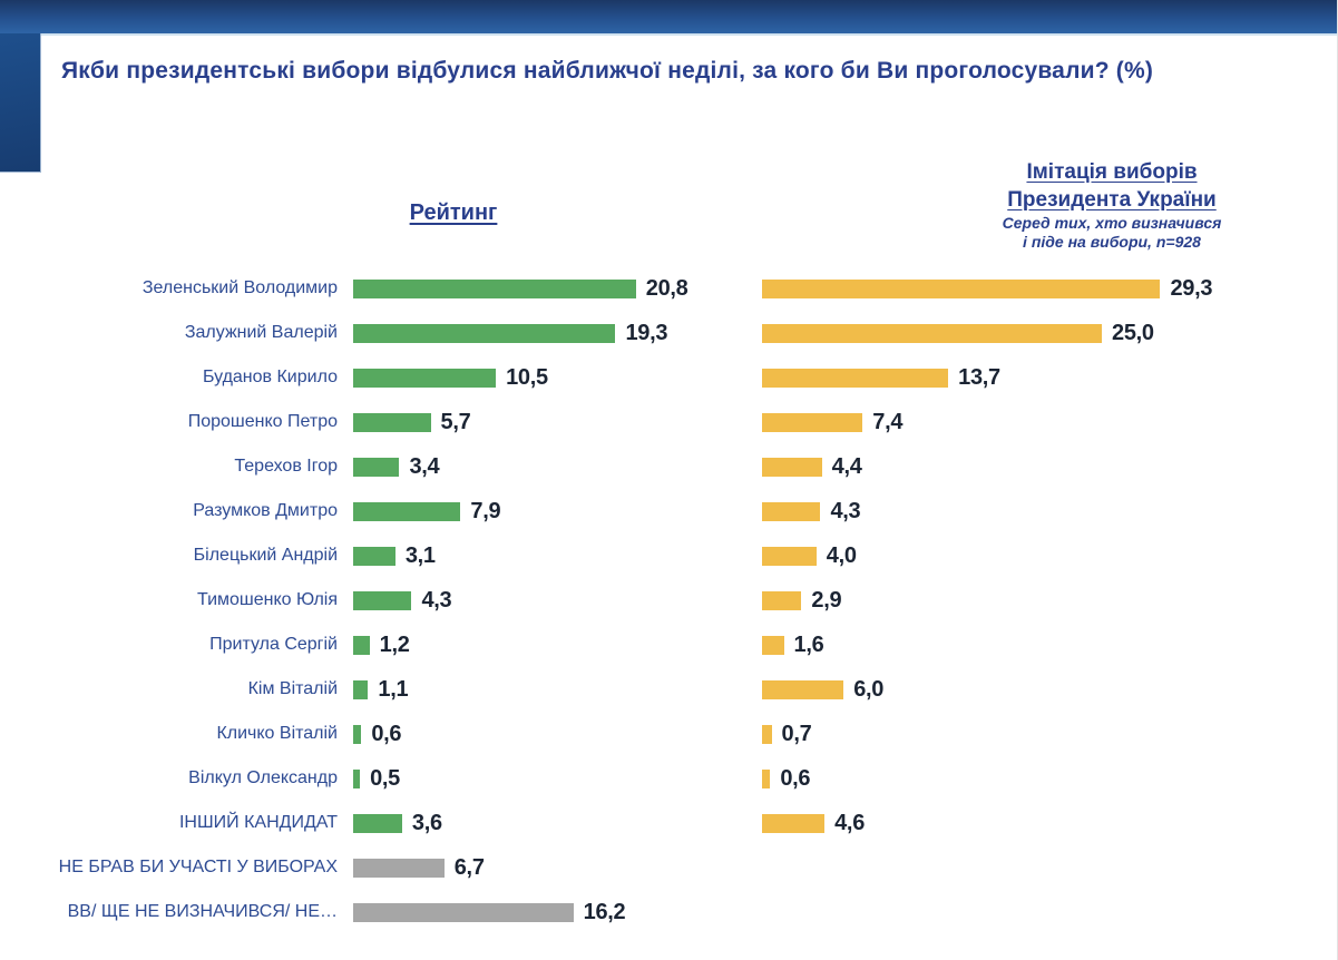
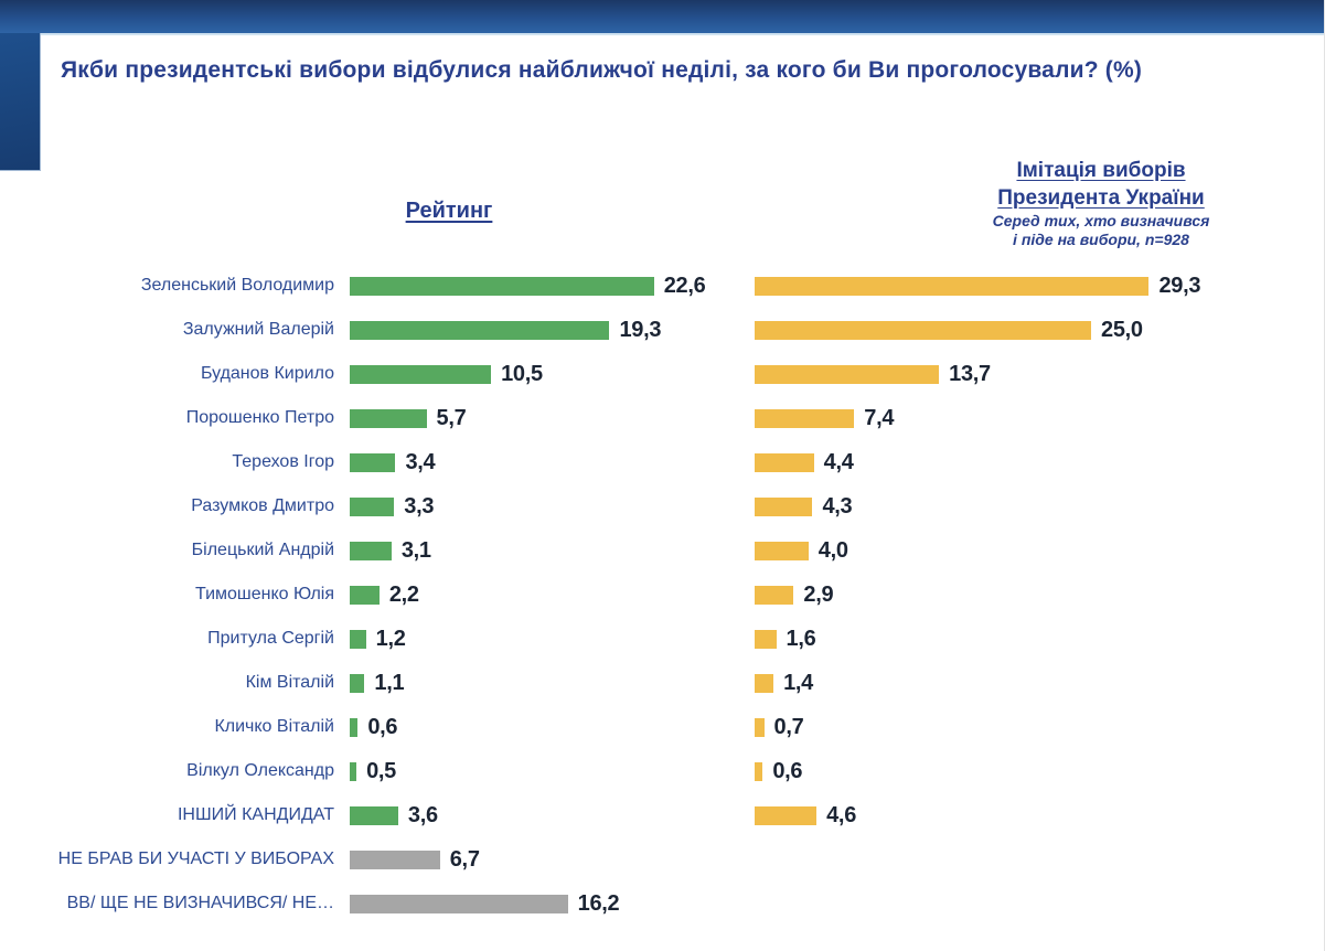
Рейтинг/Зеленський Володимир: 20,8 -> 22,6
Рейтинг/Разумков Дмитро: 7,9 -> 3,3
Рейтинг/Тимошенко Юлія: 4,3 -> 2,2
Імітація виборів Президента України/Кім Віталій: 6,0 -> 1,4
